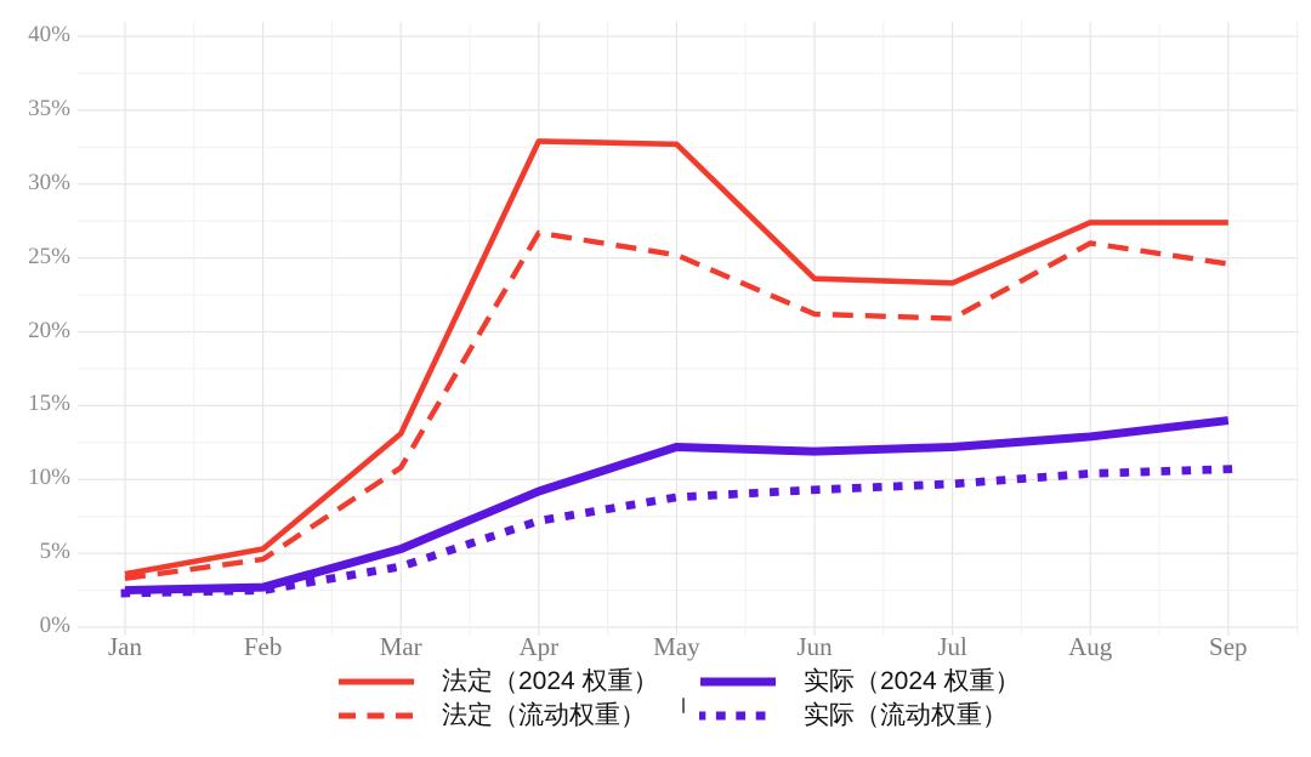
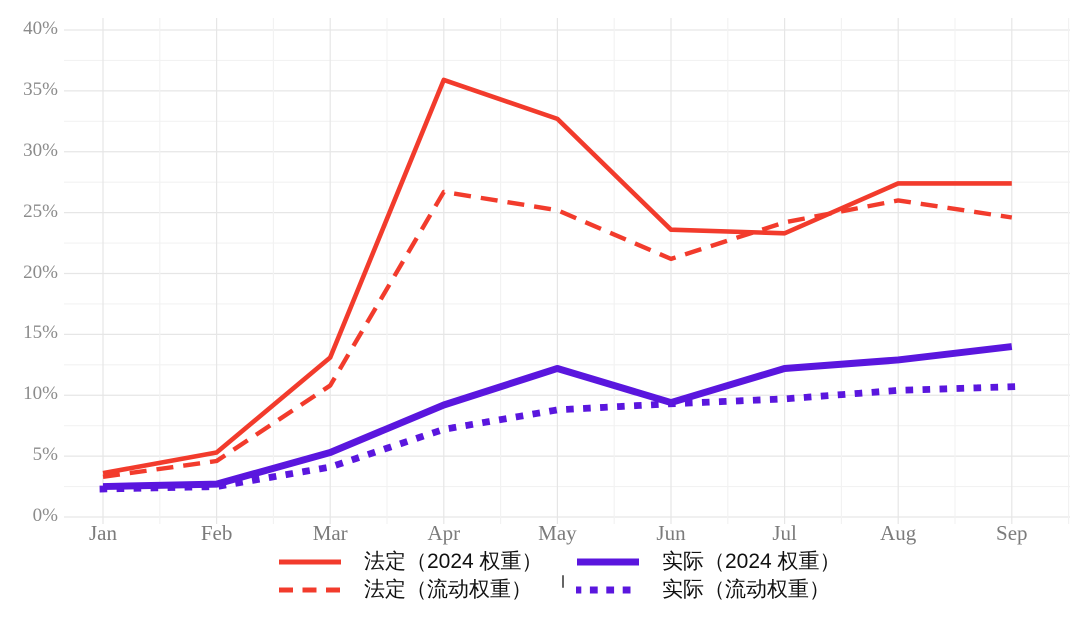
法定（2024 权重）/Apr: 32.9% -> 35.9%
实际（2024 权重）/Jun: 11.9% -> 9.4%
法定（流动权重）/Jul: 20.9% -> 24.2%
